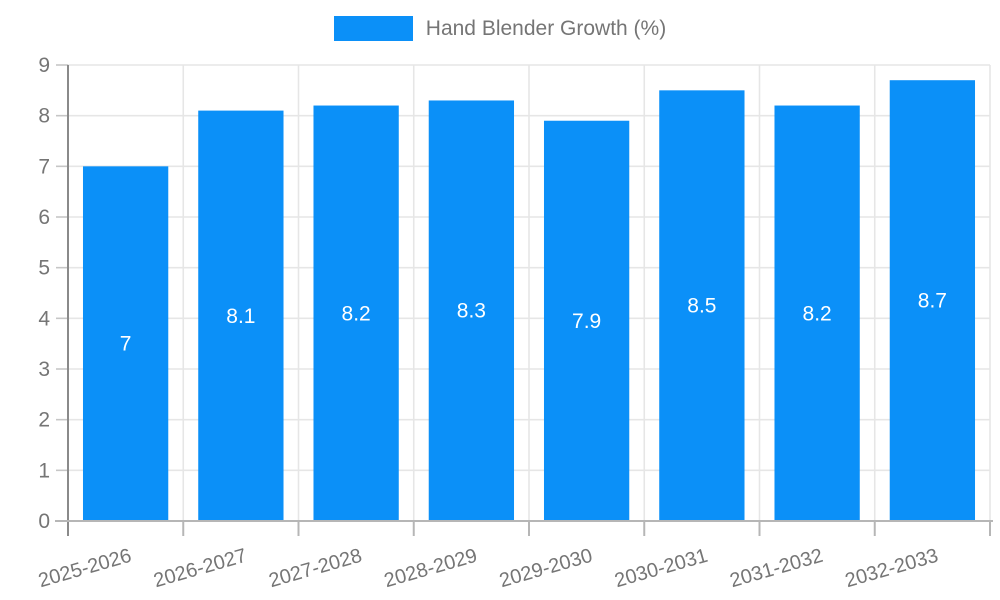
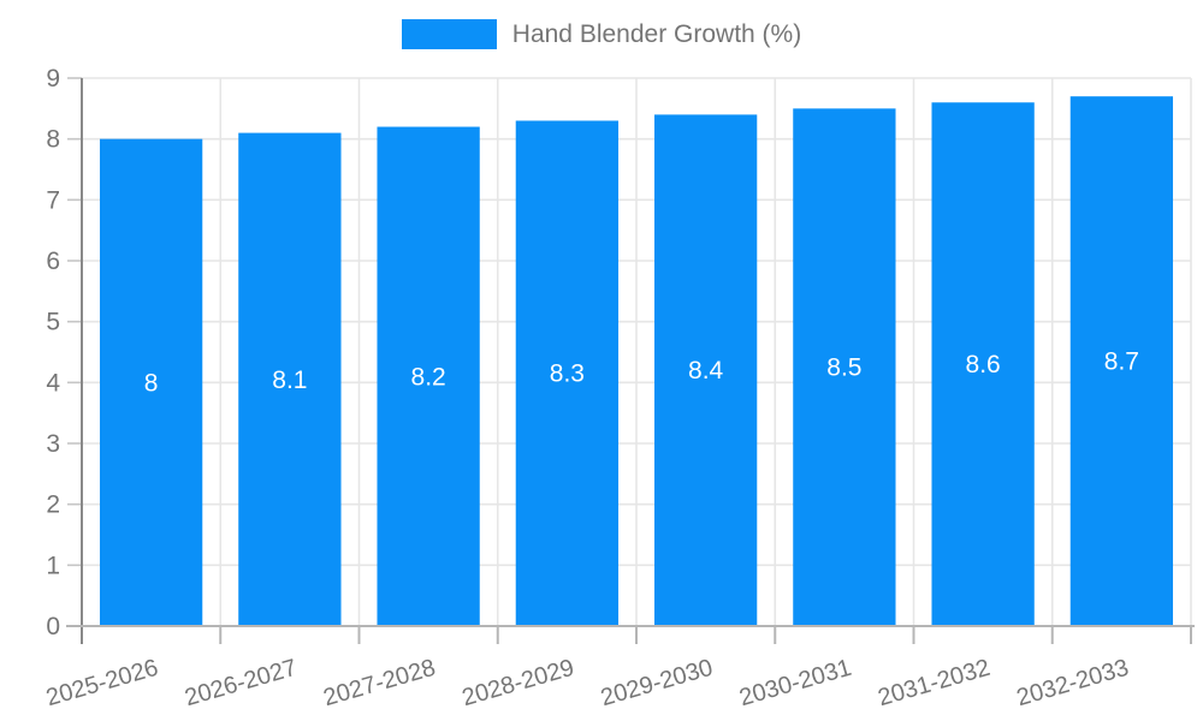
2025-2026: 7 -> 8
2029-2030: 7.9 -> 8.4
2031-2032: 8.2 -> 8.6
